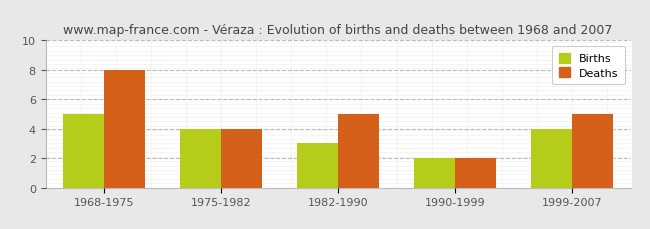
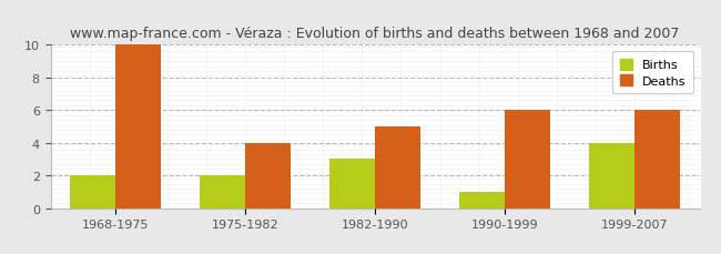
Births/1968-1975: 5 -> 2
Deaths/1968-1975: 8 -> 10
Births/1975-1982: 4 -> 2
Births/1990-1999: 2 -> 1
Deaths/1990-1999: 2 -> 6
Deaths/1999-2007: 5 -> 6
